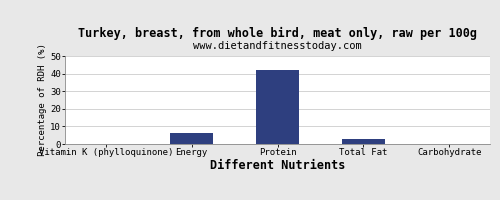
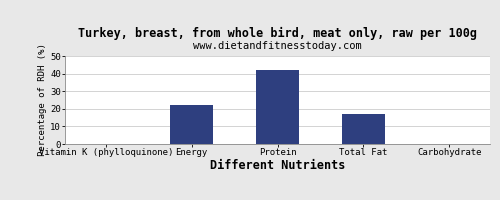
Energy: 6 -> 22
Total Fat: 3 -> 17
